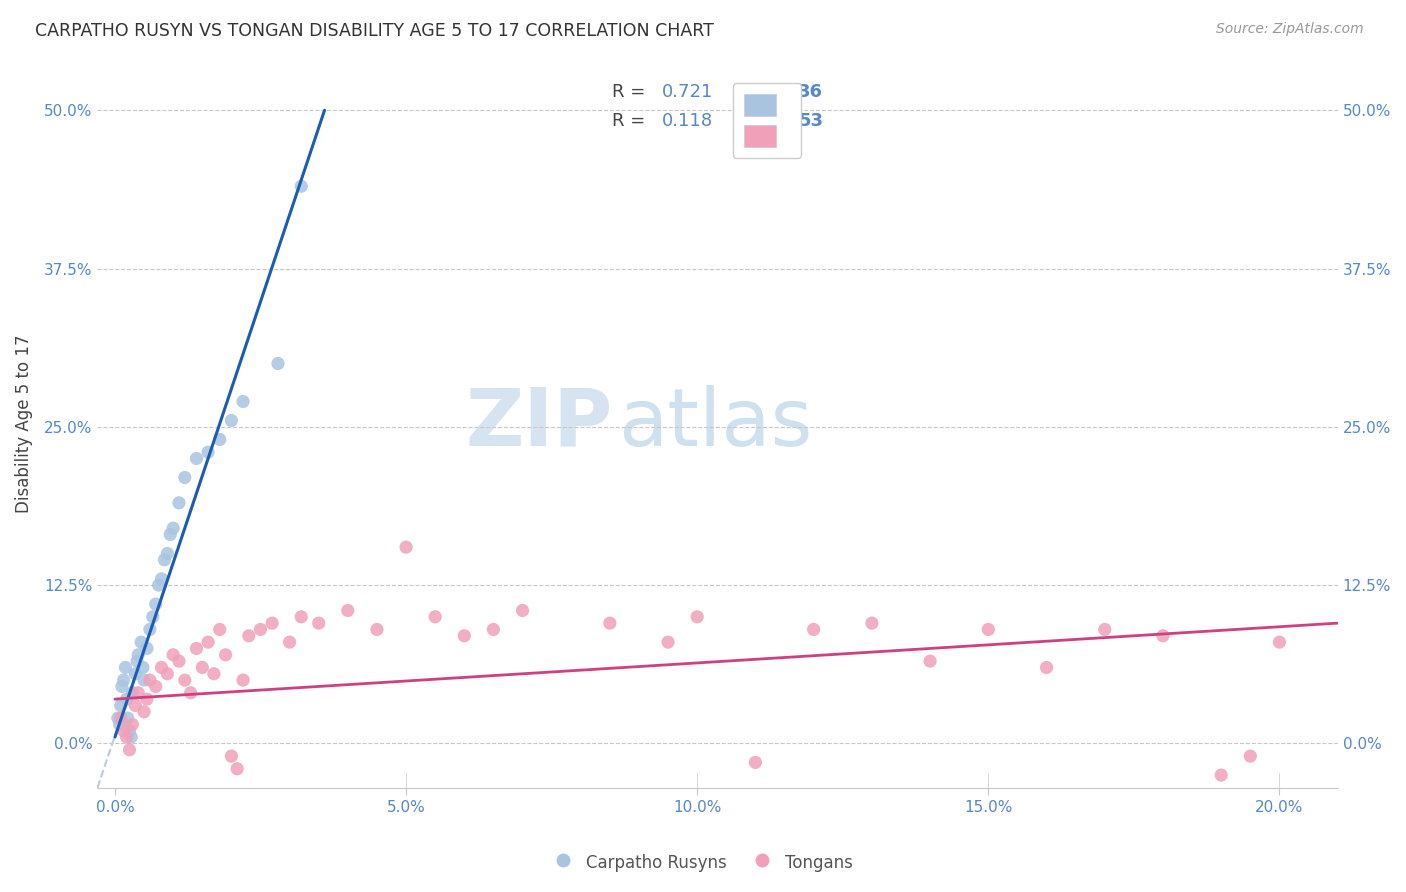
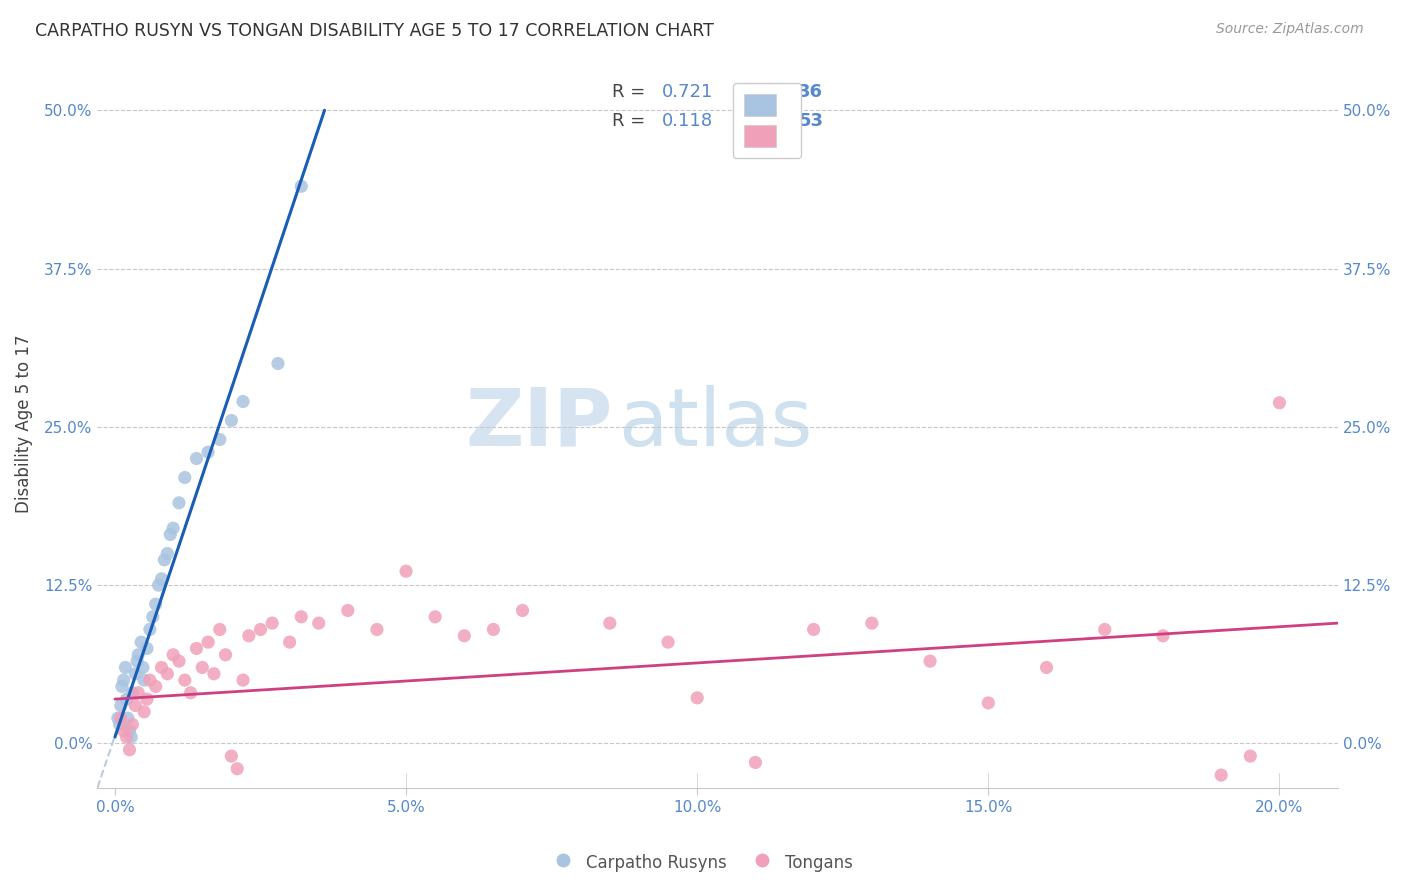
Tongans/5.0%: 15.5% -> 13.6%
Tongans/10.0%: 10.0% -> 3.6%
Tongans/15.0%: 9.0% -> 3.2%
Tongans/20.0%: 8.0% -> 26.9%
